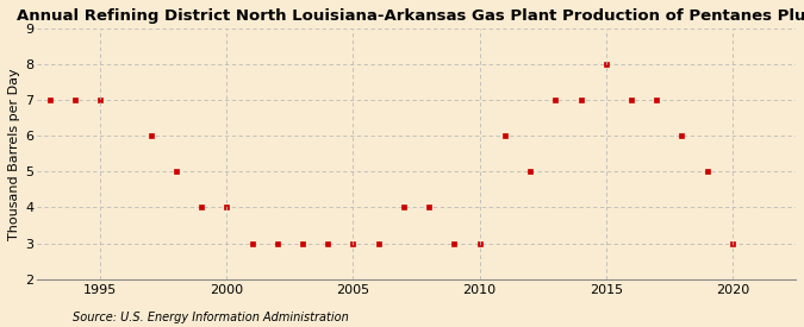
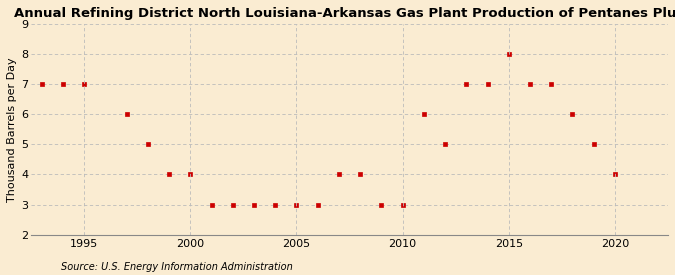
2020: 3 -> 4
